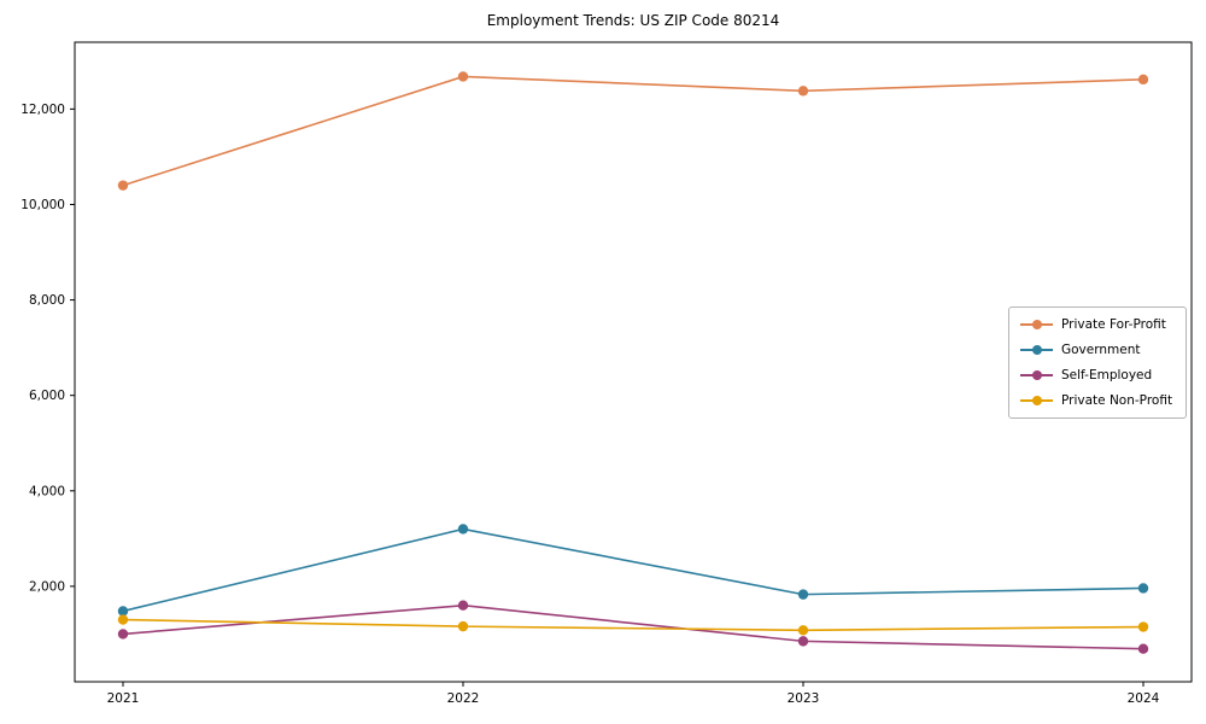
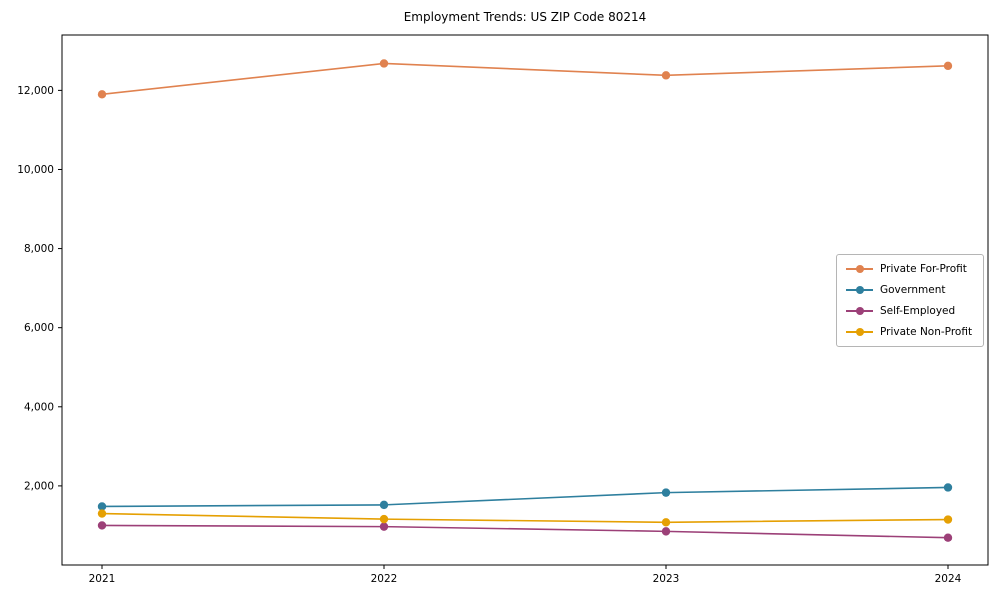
Private For-Profit/2021: 10400 -> 11900
Government/2022: 3200 -> 1500
Self-Employed/2022: 1600 -> 1000
